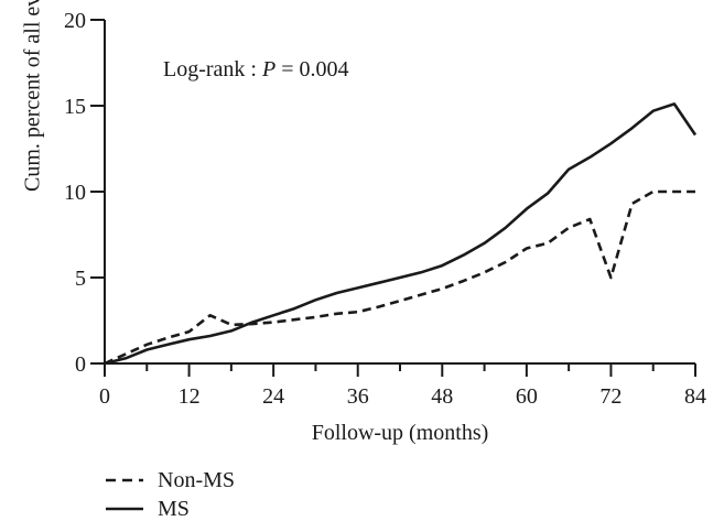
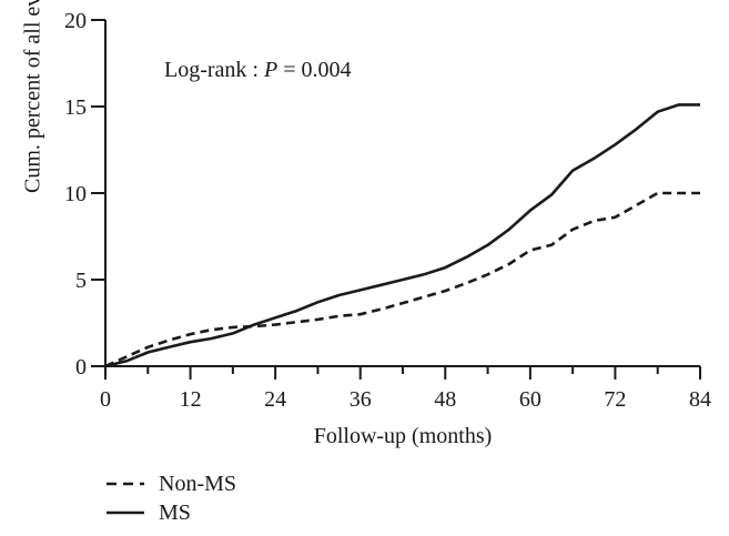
Non-MS/15: 2.8 -> 2.1
Non-MS/72: 5.0 -> 8.6
MS/84: 13.3 -> 15.1
